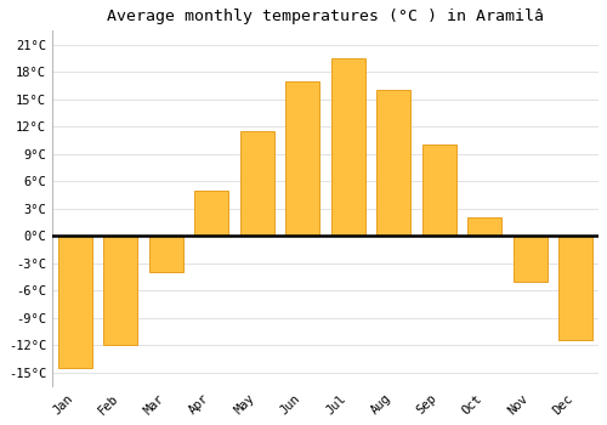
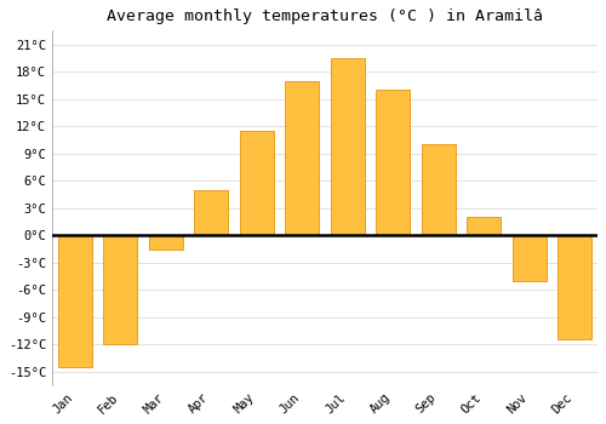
Mar: -4.0°C -> -1.6°C
